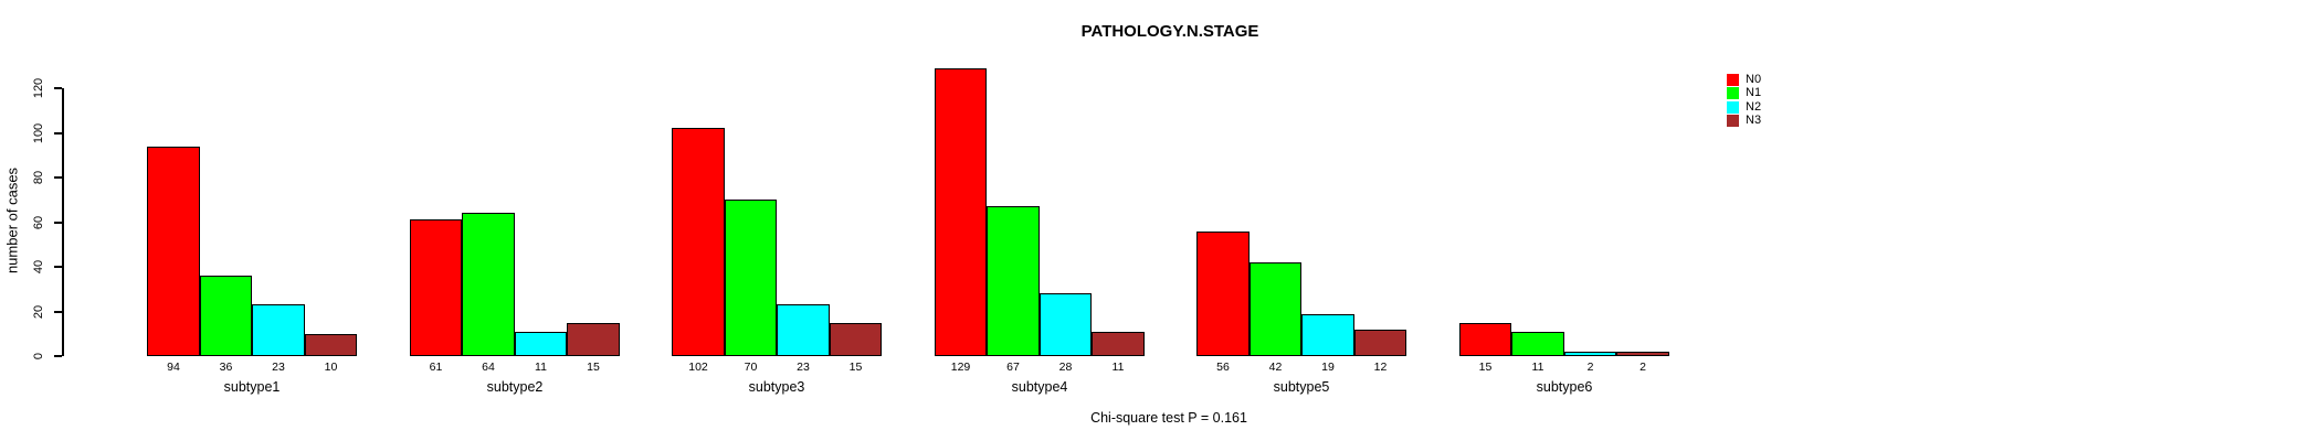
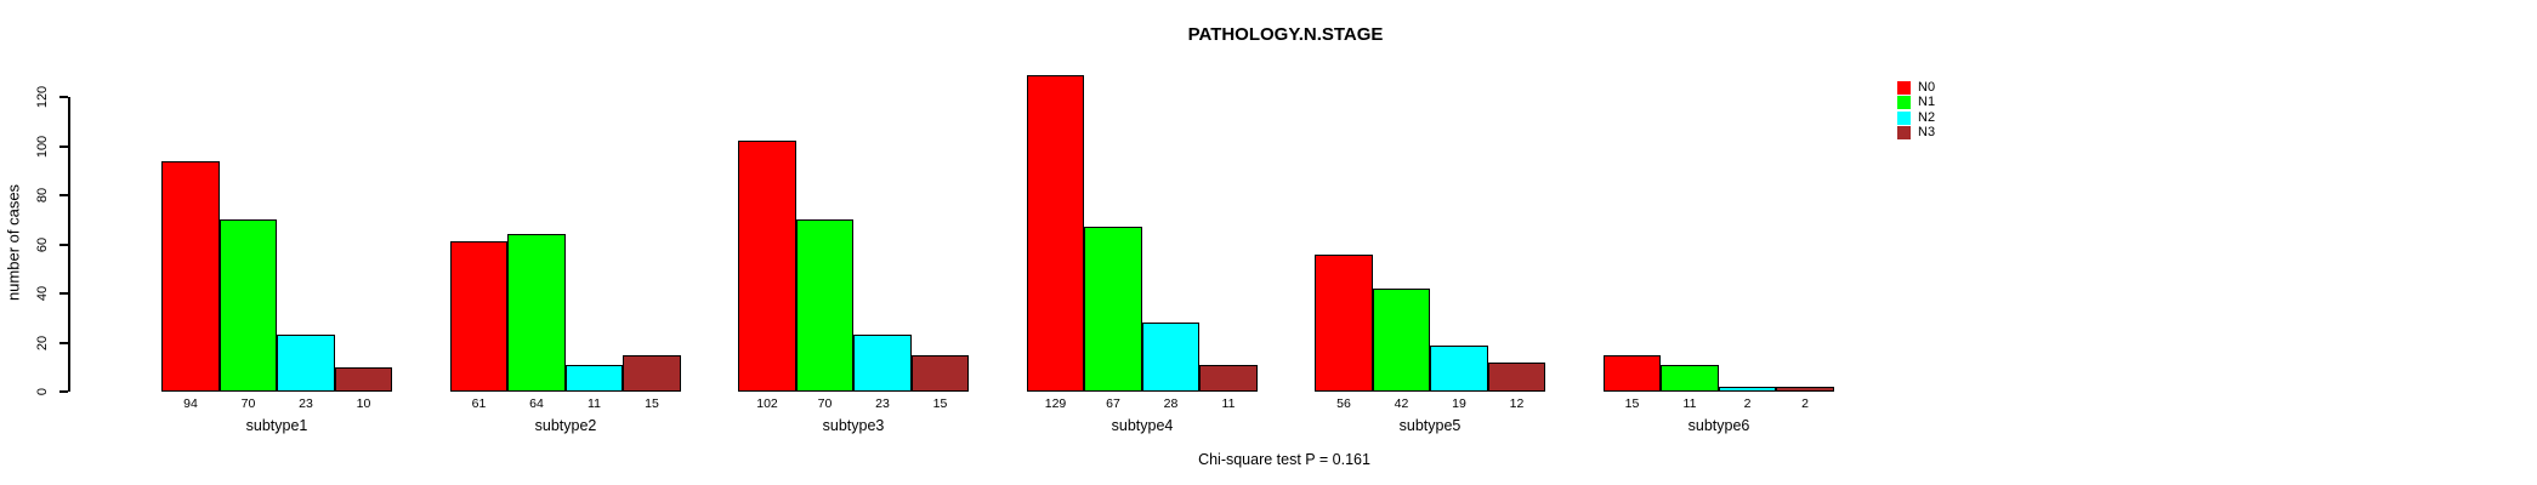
N1/subtype1: 36 -> 70
